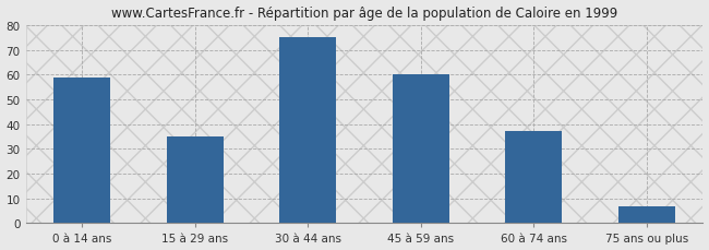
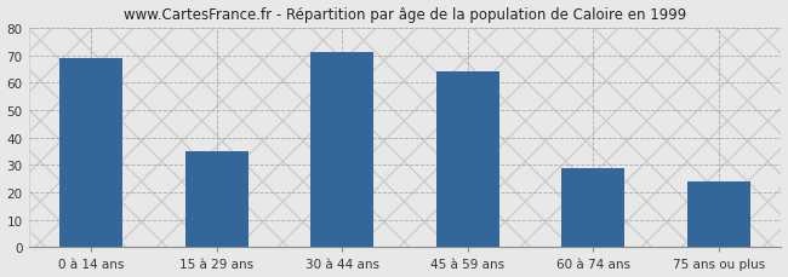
0 à 14 ans: 59 -> 69
30 à 44 ans: 75 -> 71
45 à 59 ans: 60 -> 64
60 à 74 ans: 37 -> 29
75 ans ou plus: 7 -> 24
